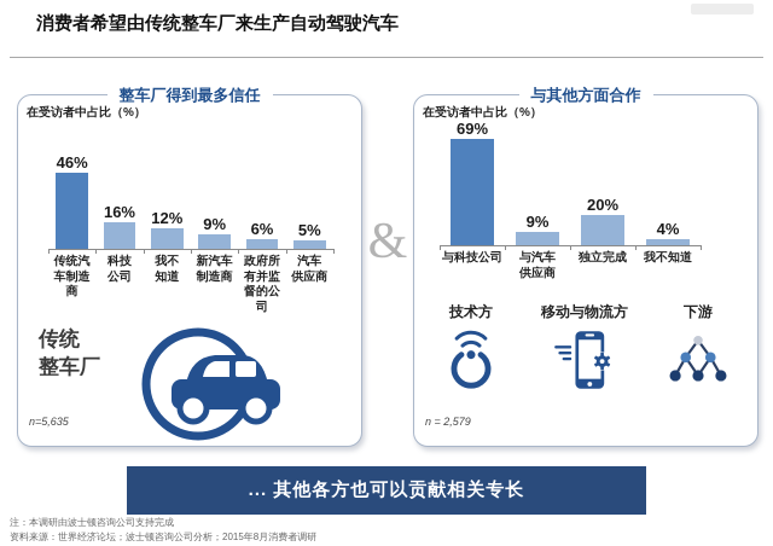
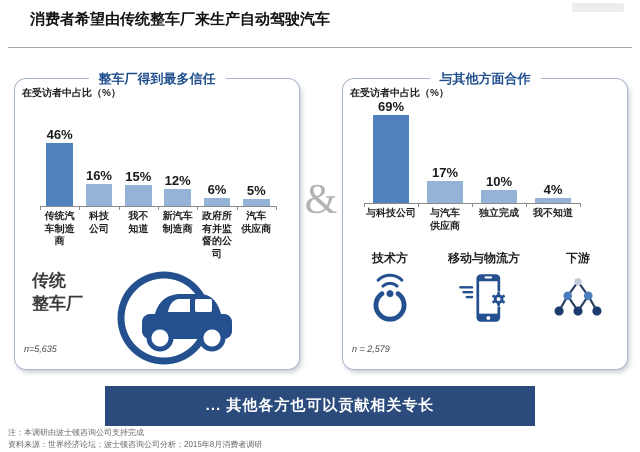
整车厂得到最多信任/我不 知道: 12% -> 15%
整车厂得到最多信任/新汽车 制造商: 9% -> 12%
与其他方面合作/与汽车 供应商: 9% -> 17%
与其他方面合作/独立完成: 20% -> 10%
